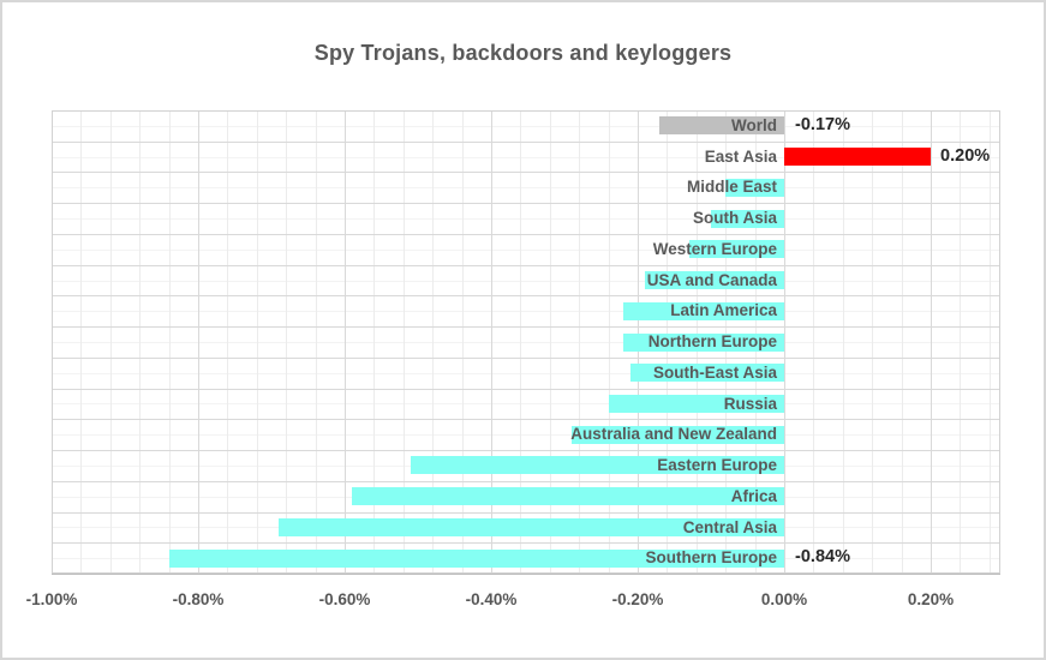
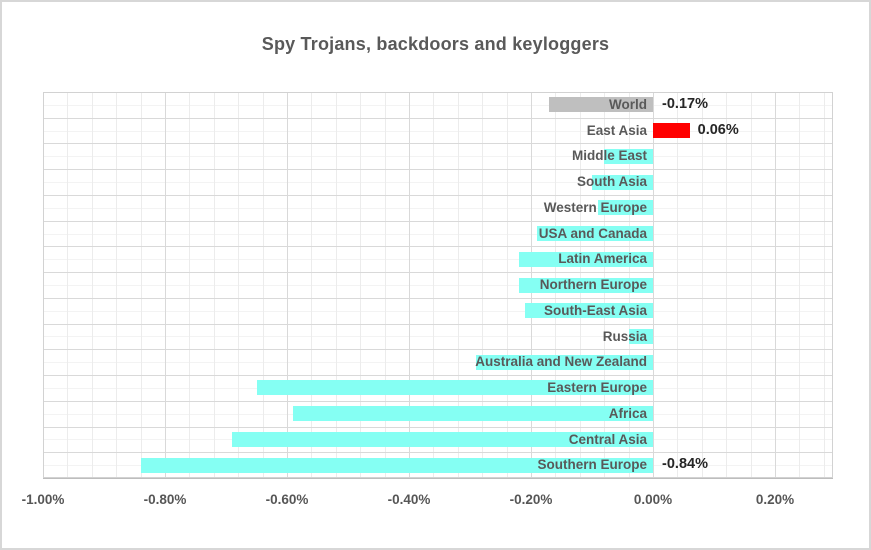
East Asia: 0.20% -> 0.06%
Western Europe: -0.13% -> -0.09%
Russia: -0.24% -> -0.04%
Eastern Europe: -0.51% -> -0.65%
